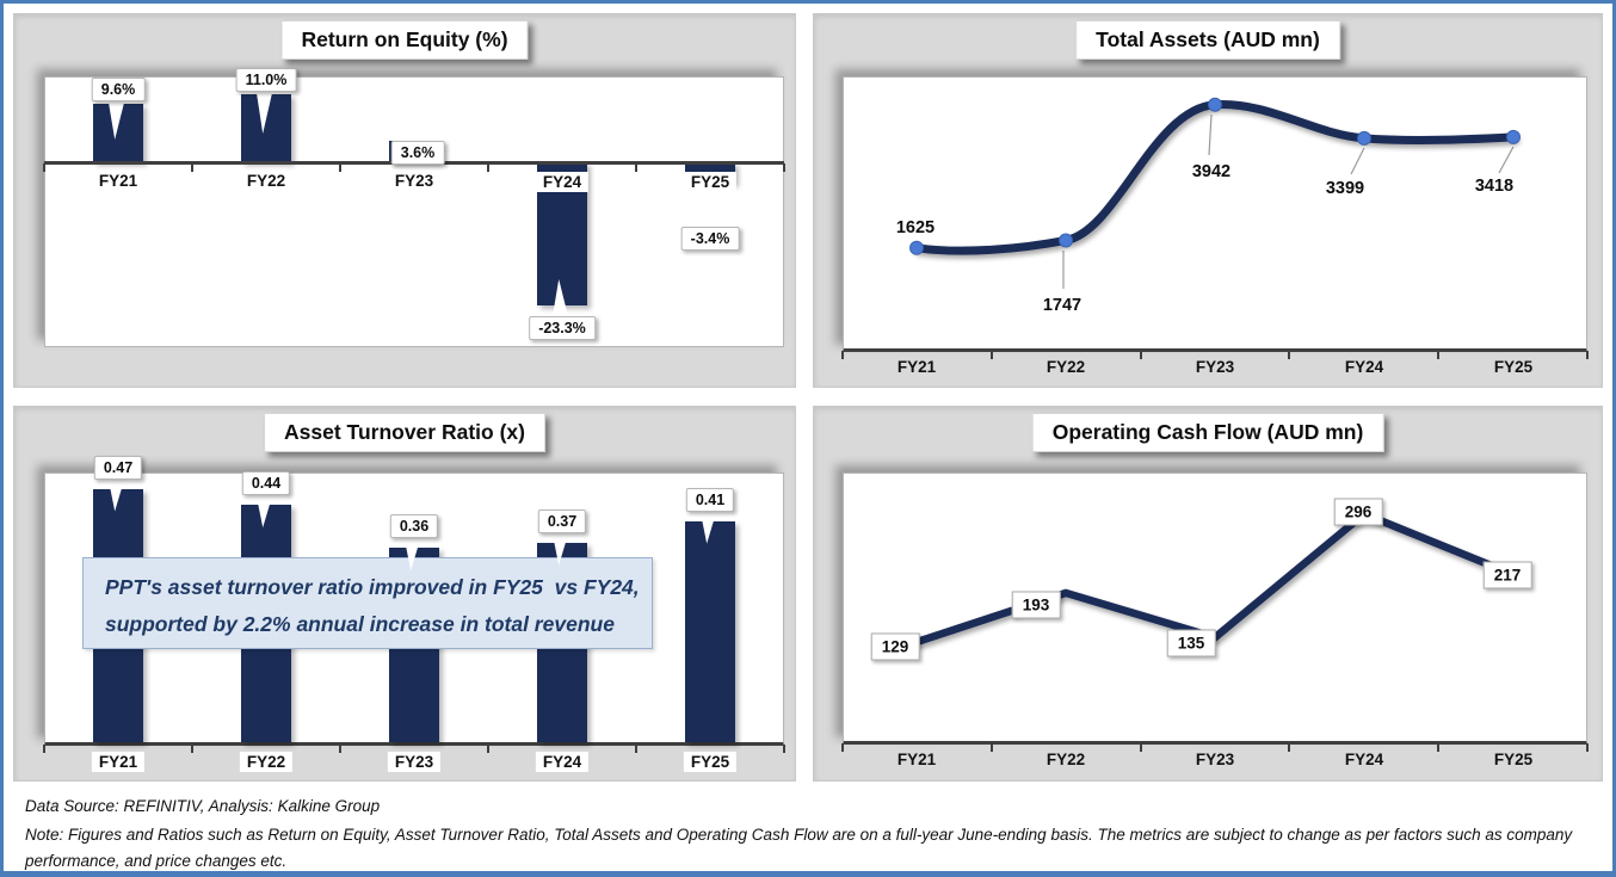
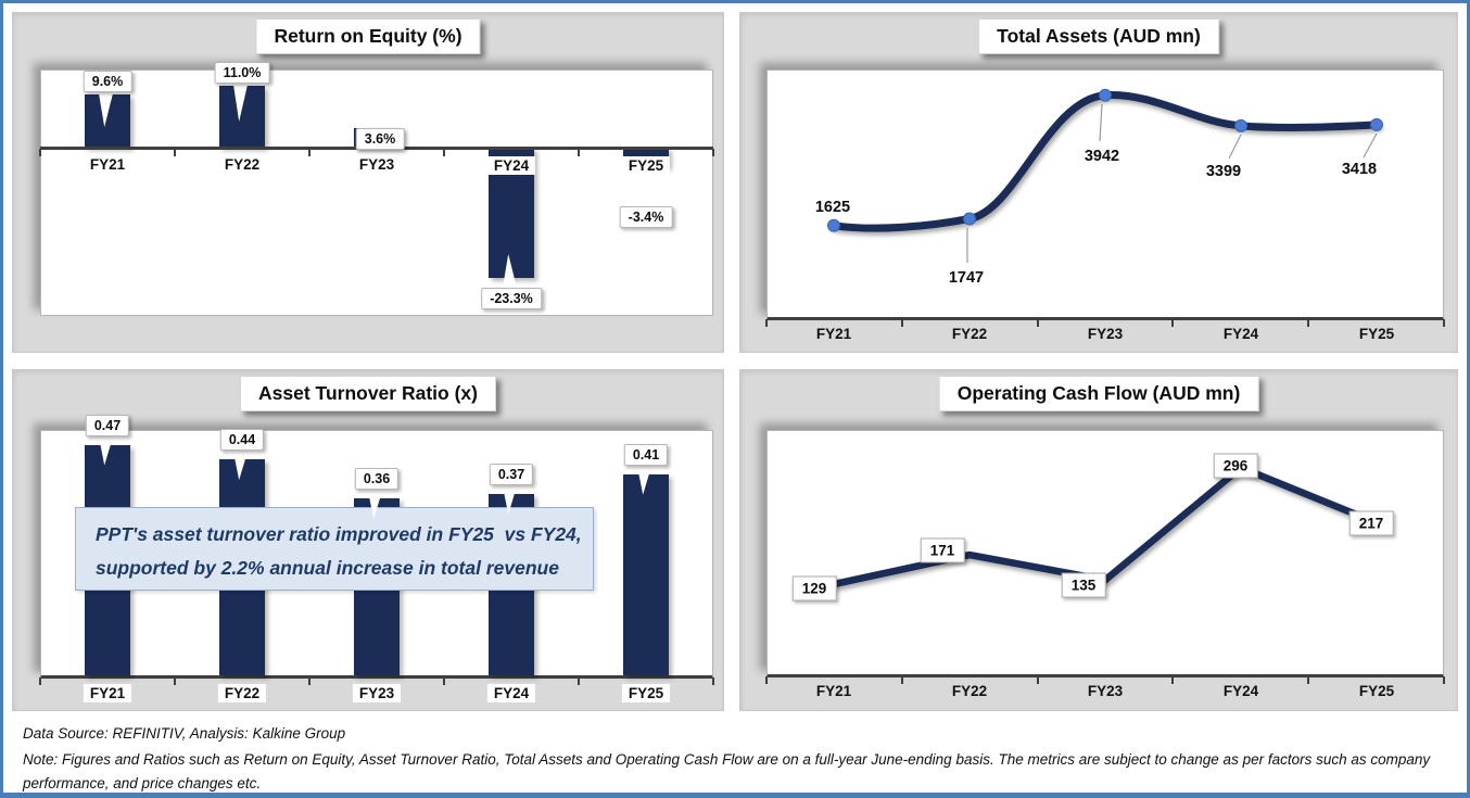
Operating Cash Flow (AUD mn)/FY22: 193 -> 171
